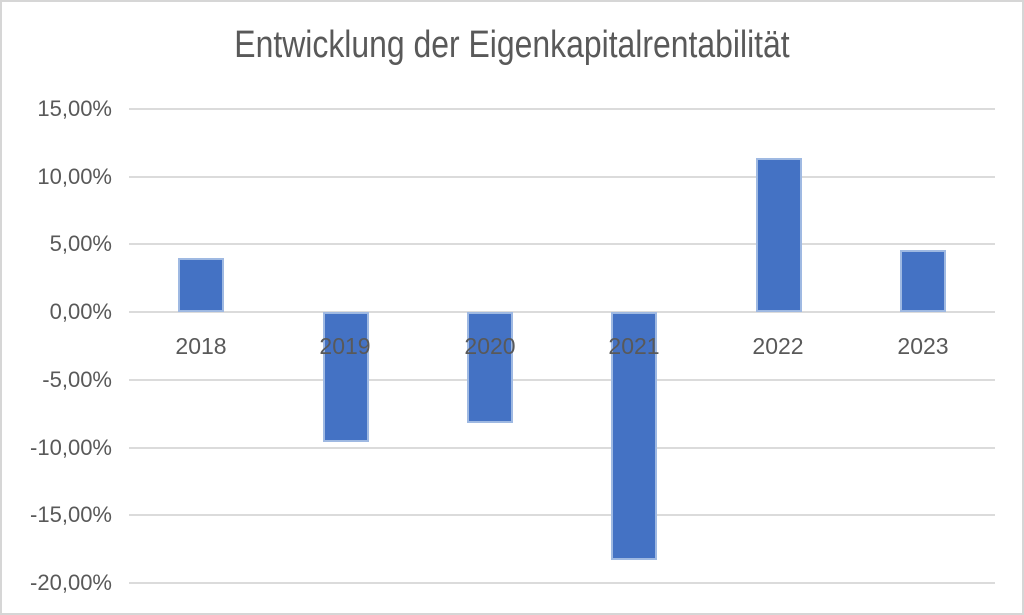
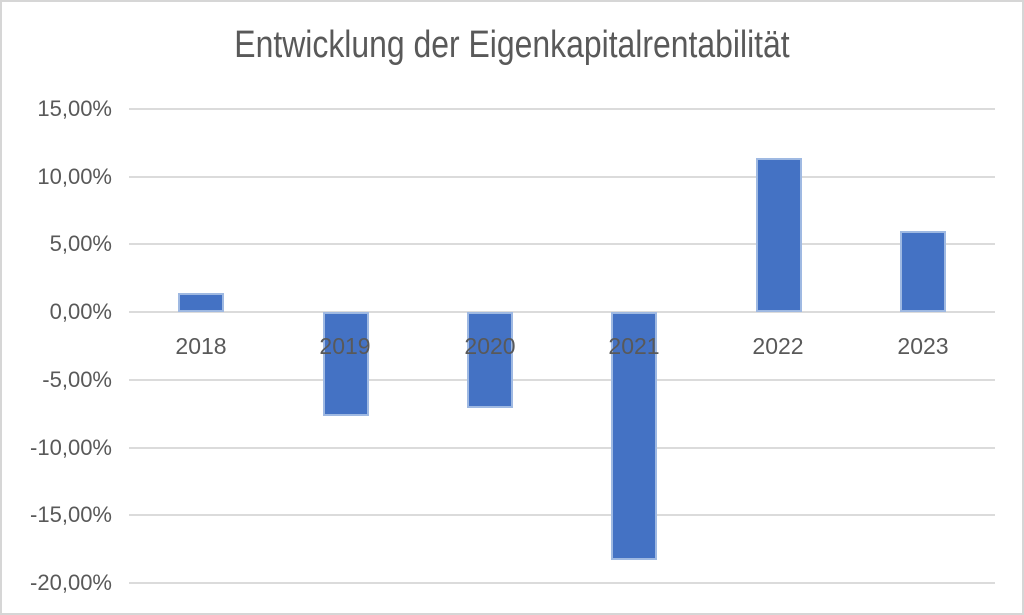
2018: 4,0% -> 1,4%
2019: -9,6% -> -7,7%
2020: -8,2% -> -7,1%
2023: 4,6% -> 6,0%
